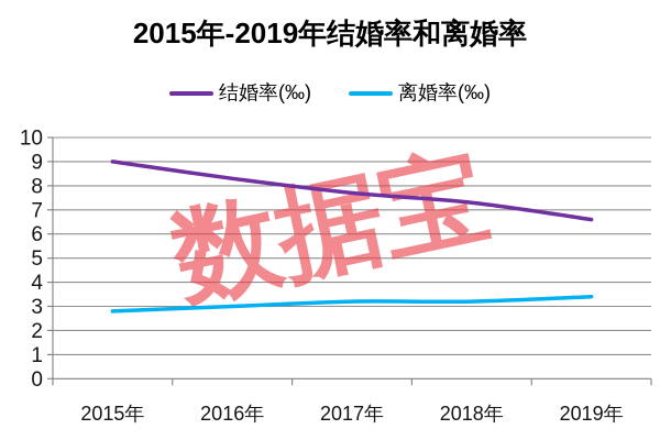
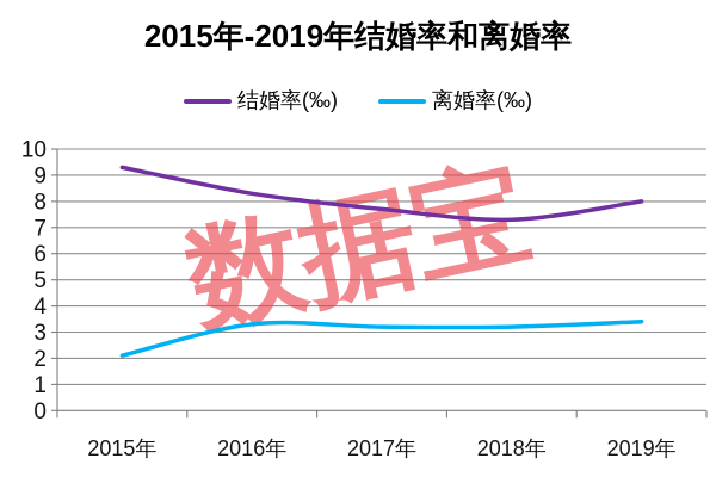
结婚率(‰)/2015年: 9.0 -> 9.3
离婚率(‰)/2015年: 2.8 -> 2.1
离婚率(‰)/2016年: 3.0 -> 3.3
结婚率(‰)/2019年: 6.6 -> 8.0
